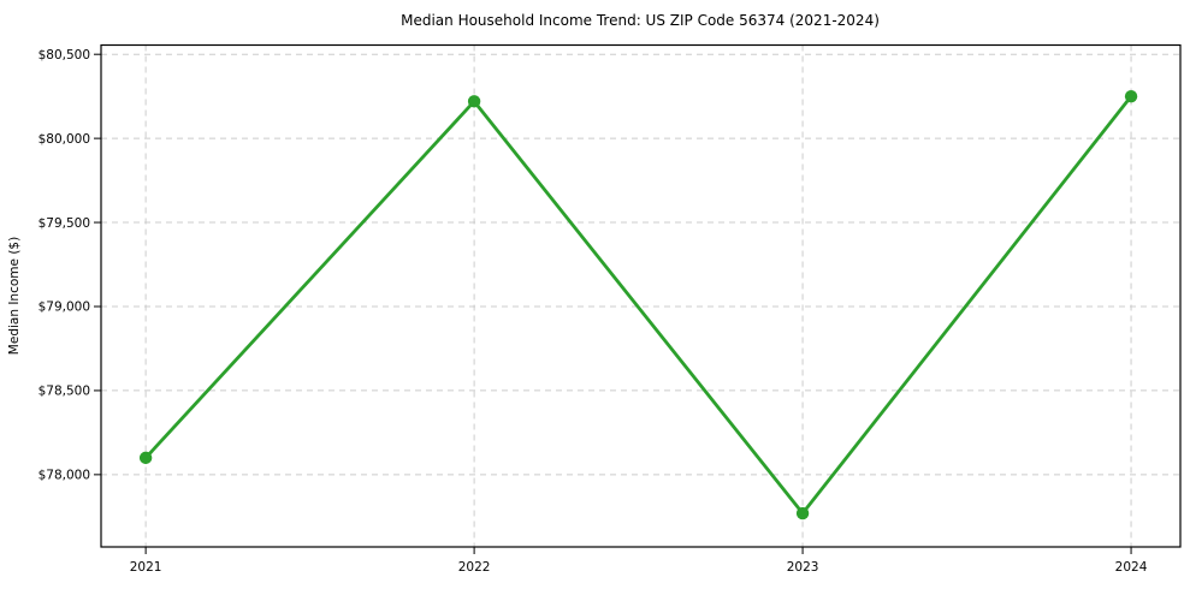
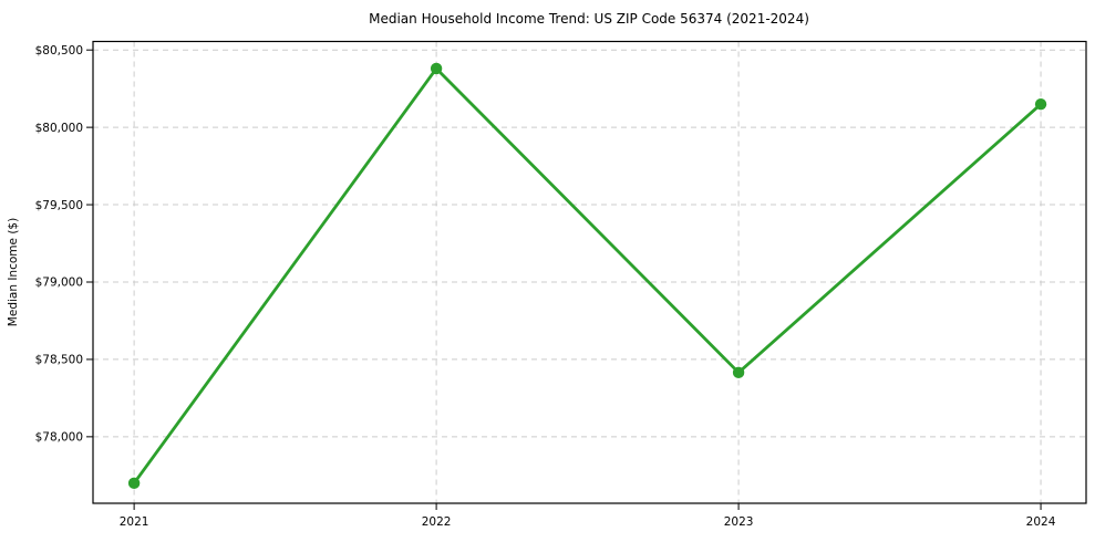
2021: $78100 -> $77700
2022: $80220 -> $80380
2023: $77770 -> $78420
2024: $80250 -> $80150
